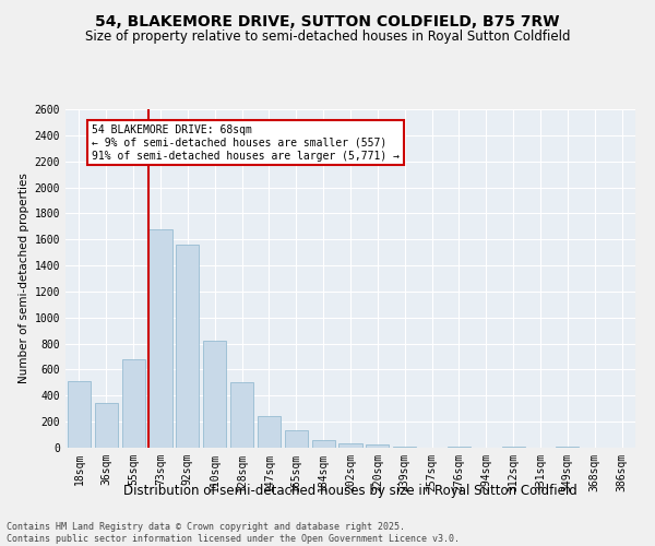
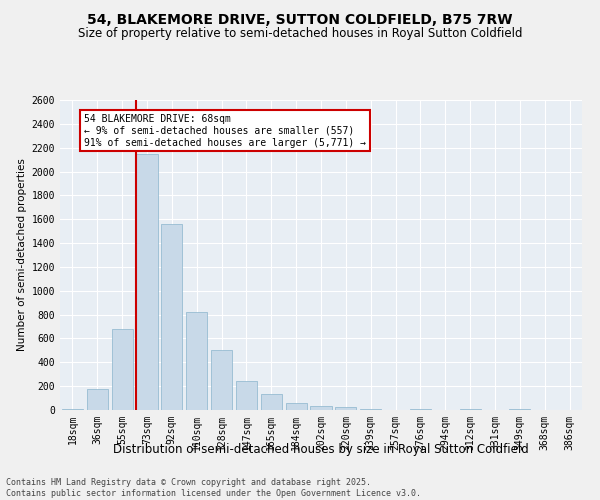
18sqm: 510 -> 0
36sqm: 340 -> 180
73sqm: 1680 -> 2150
